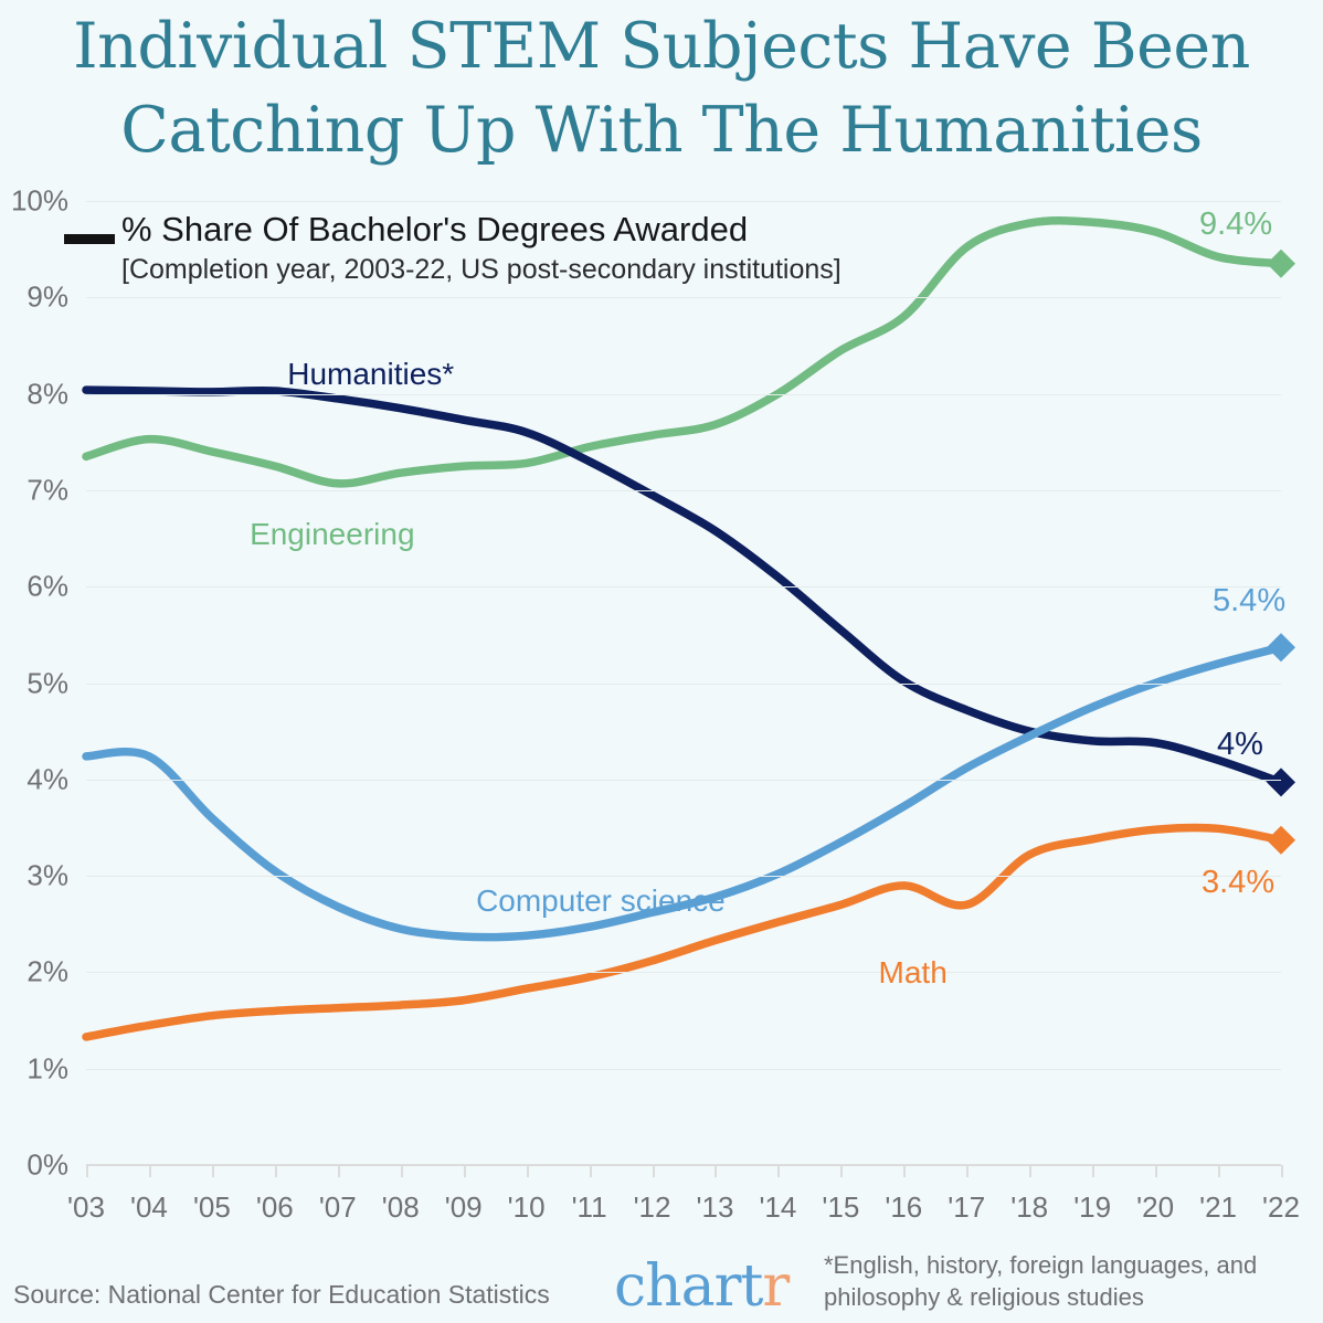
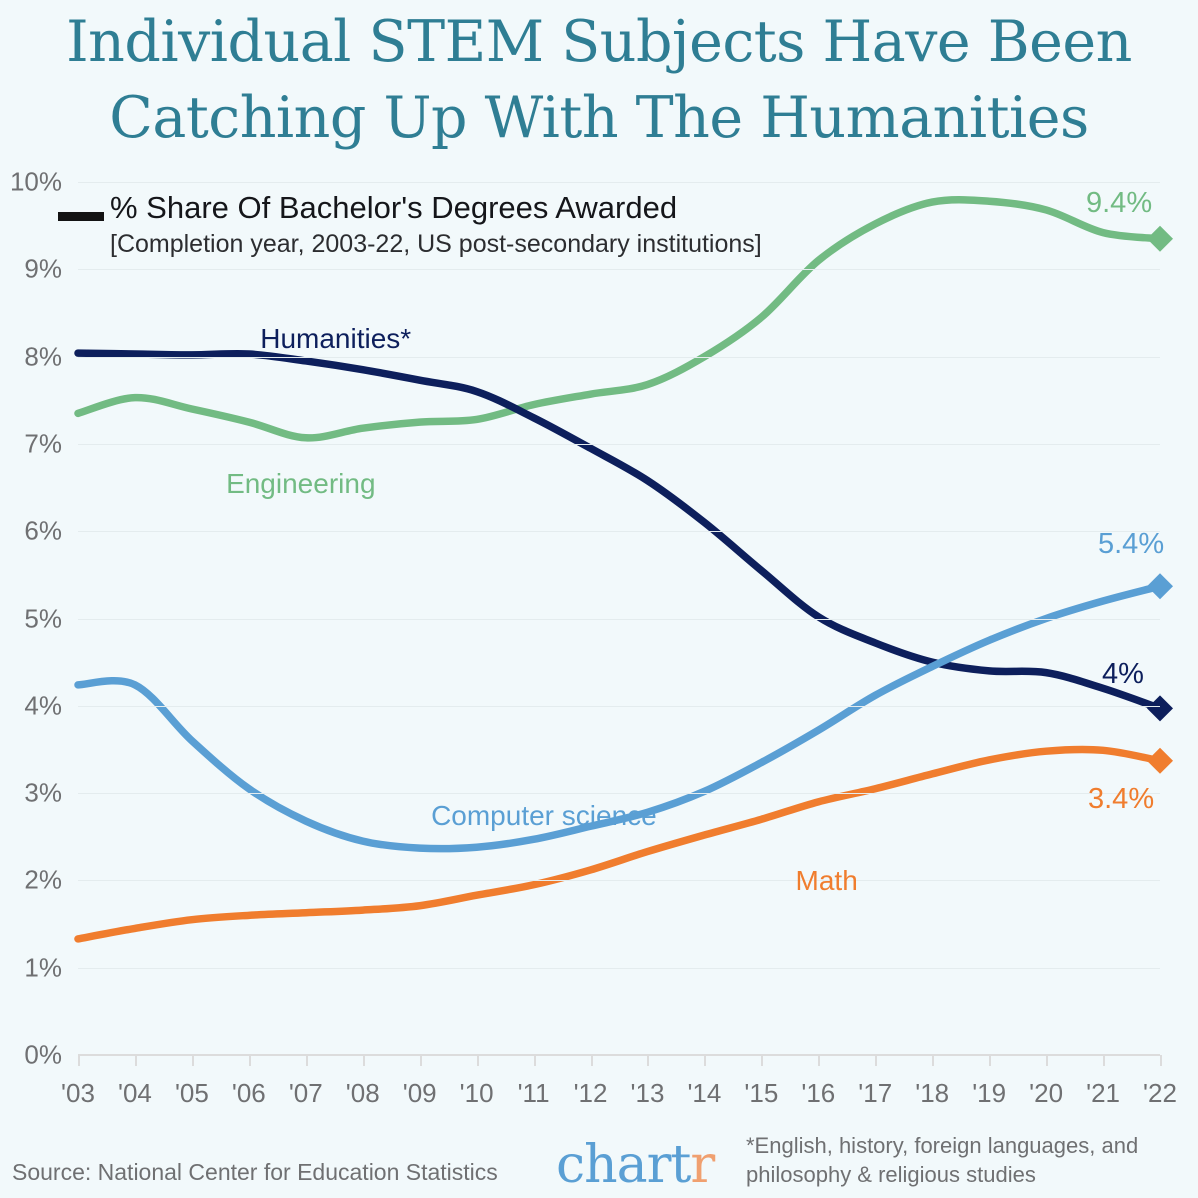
Engineering/'16: 8.8% -> 9.1%
Math/'17: 2.7% -> 3.0%
